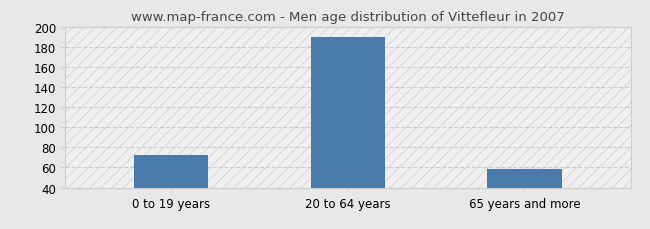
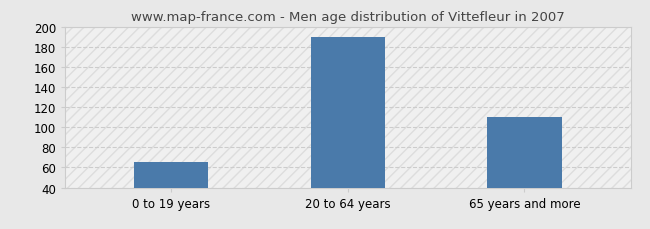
0 to 19 years: 72 -> 65
65 years and more: 58 -> 110
